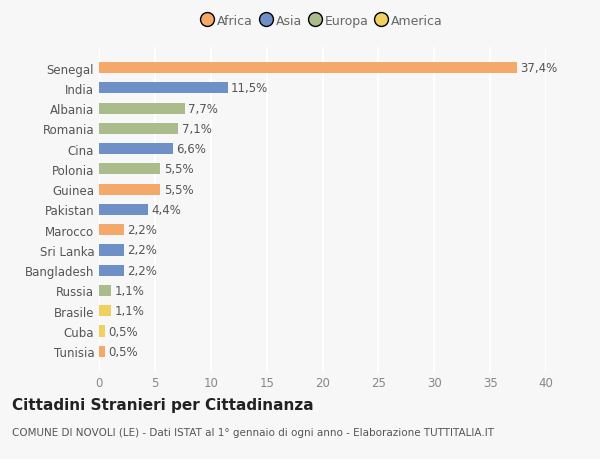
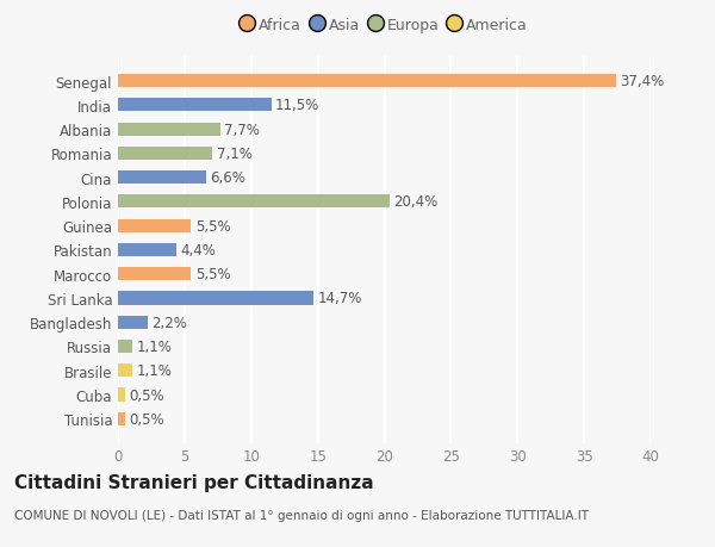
Polonia: 5,5% -> 20,4%
Marocco: 2,2% -> 5,5%
Sri Lanka: 2,2% -> 14,7%
